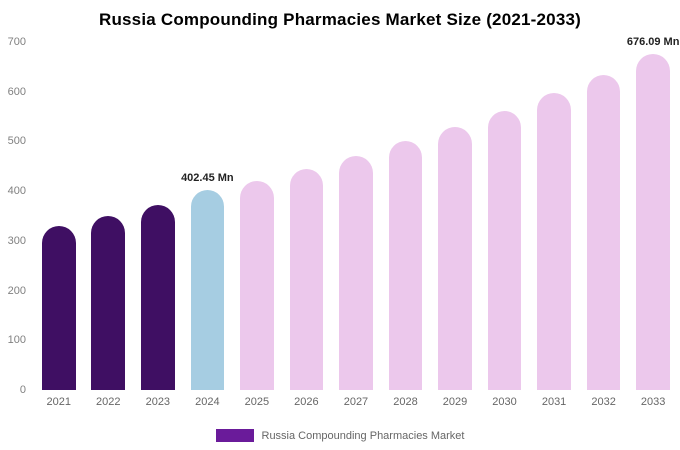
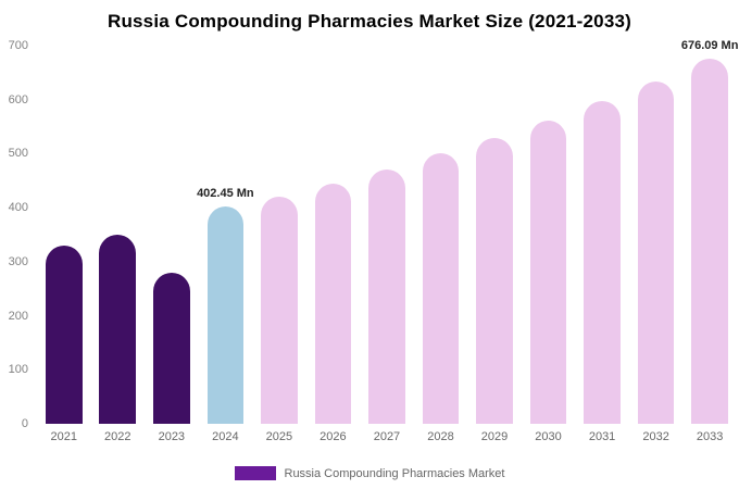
2023: 370 -> 280
